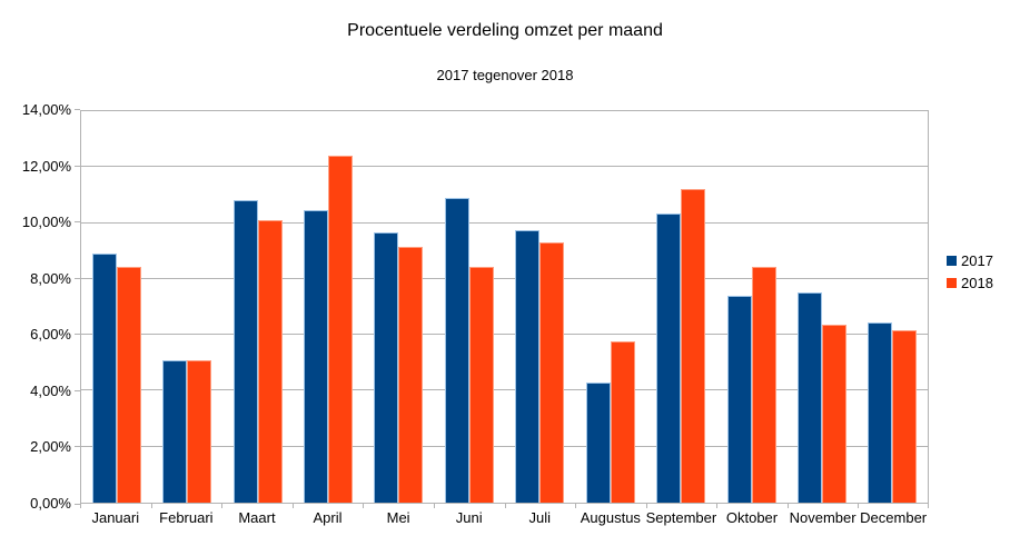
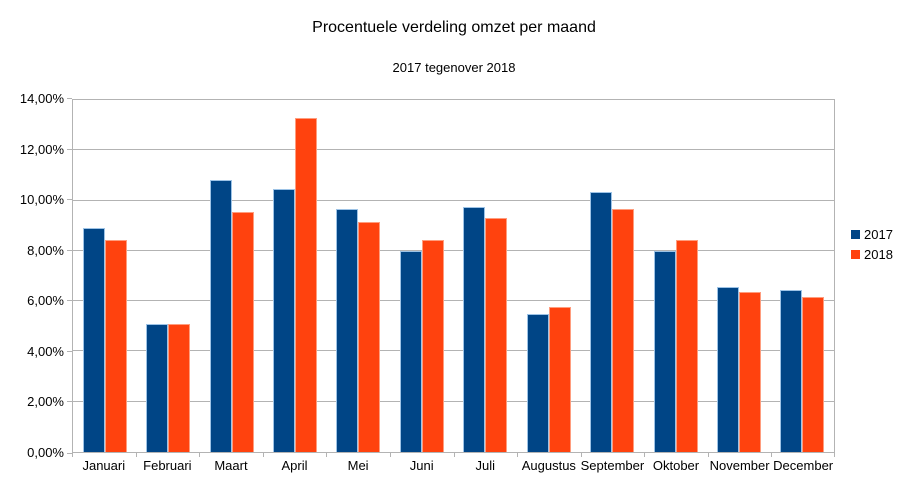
2018/Maart: 10,1% -> 9,6%
2018/April: 12,4% -> 13,3%
2017/Juni: 10,9% -> 8,0%
2017/Augustus: 4,3% -> 5,5%
2018/September: 11,2% -> 9,7%
2017/Oktober: 7,4% -> 8,0%
2017/November: 7,5% -> 6,5%
